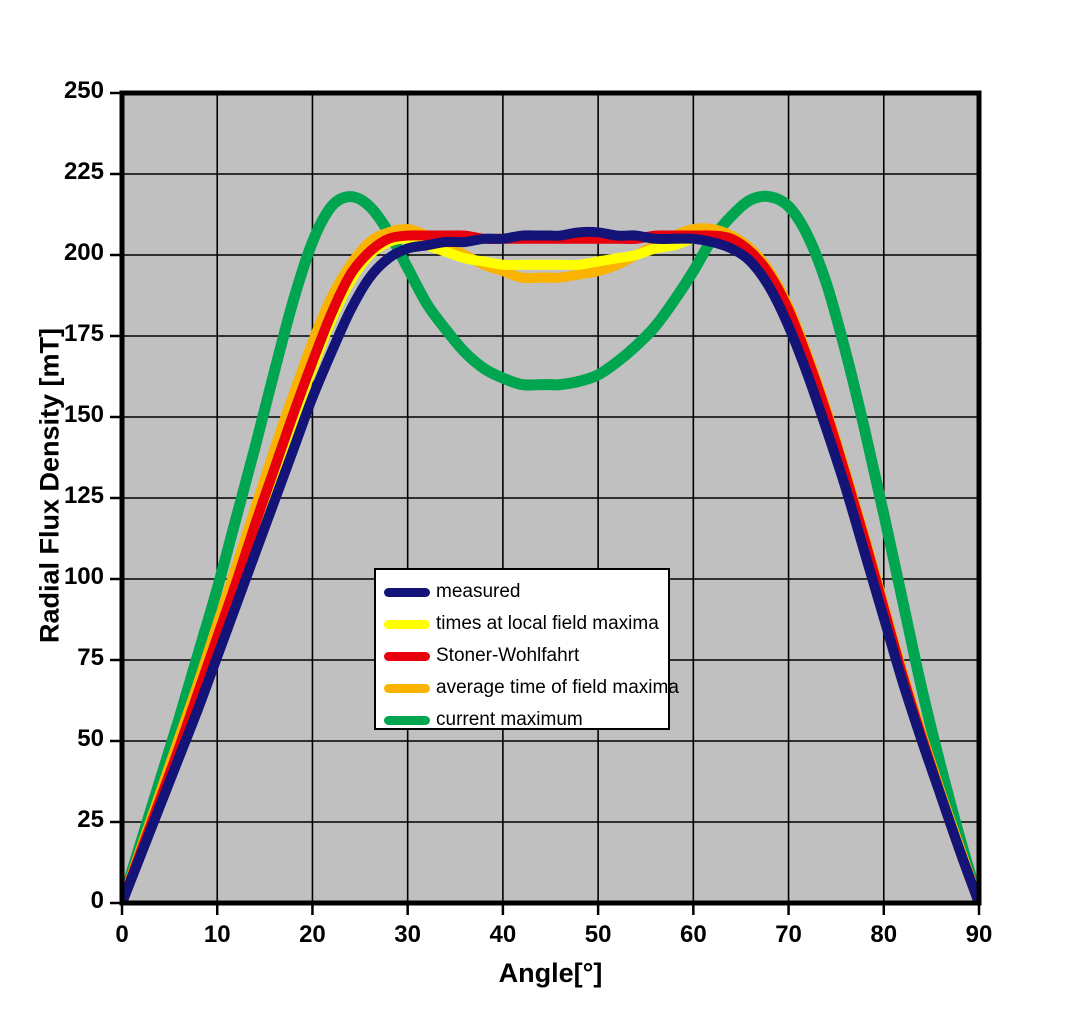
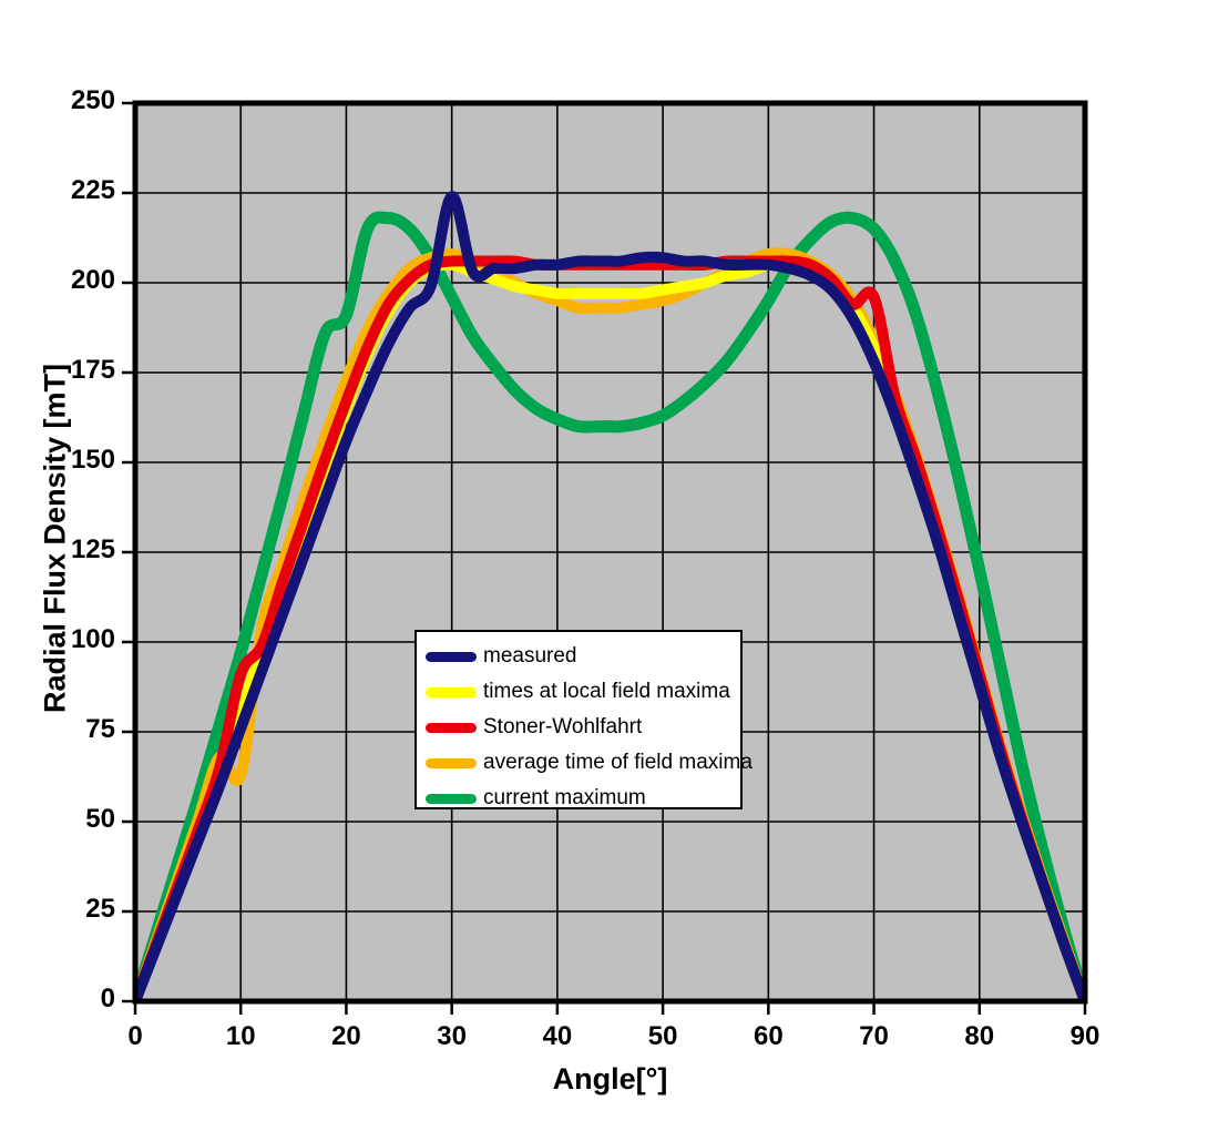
Stoner-Wohlfahrt/10: 82 -> 91
average time of field maxima/10: 86 -> 63
current maximum/20: 204 -> 191
measured/30: 202 -> 224
Stoner-Wohlfahrt/70: 183 -> 196
